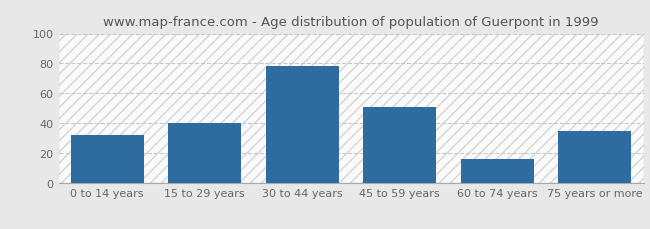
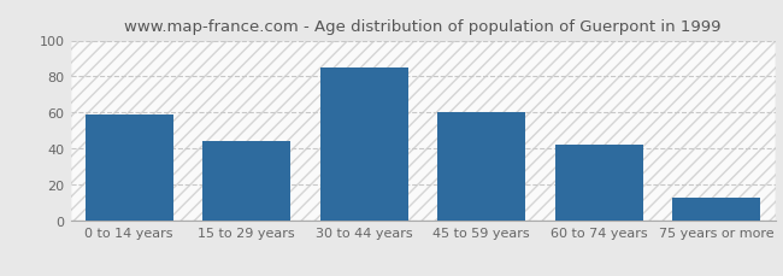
0 to 14 years: 32 -> 59
15 to 29 years: 40 -> 44
30 to 44 years: 78 -> 85
45 to 59 years: 51 -> 60
60 to 74 years: 16 -> 42
75 years or more: 35 -> 13
